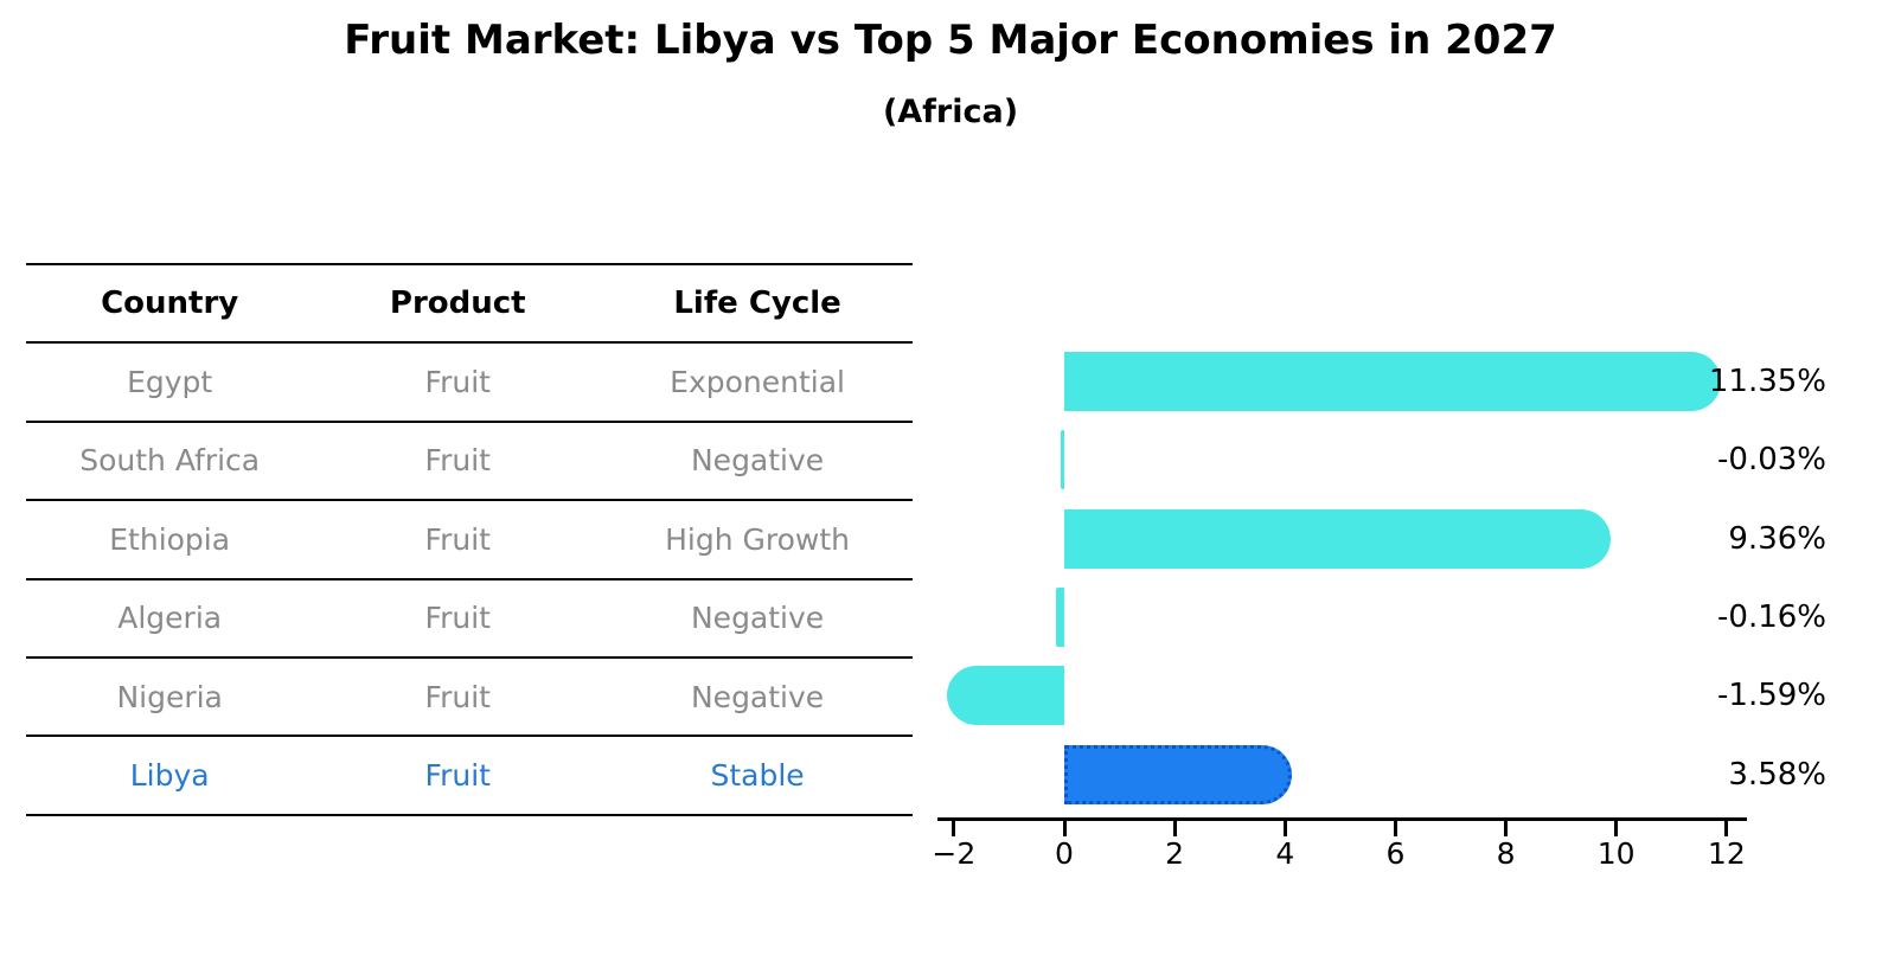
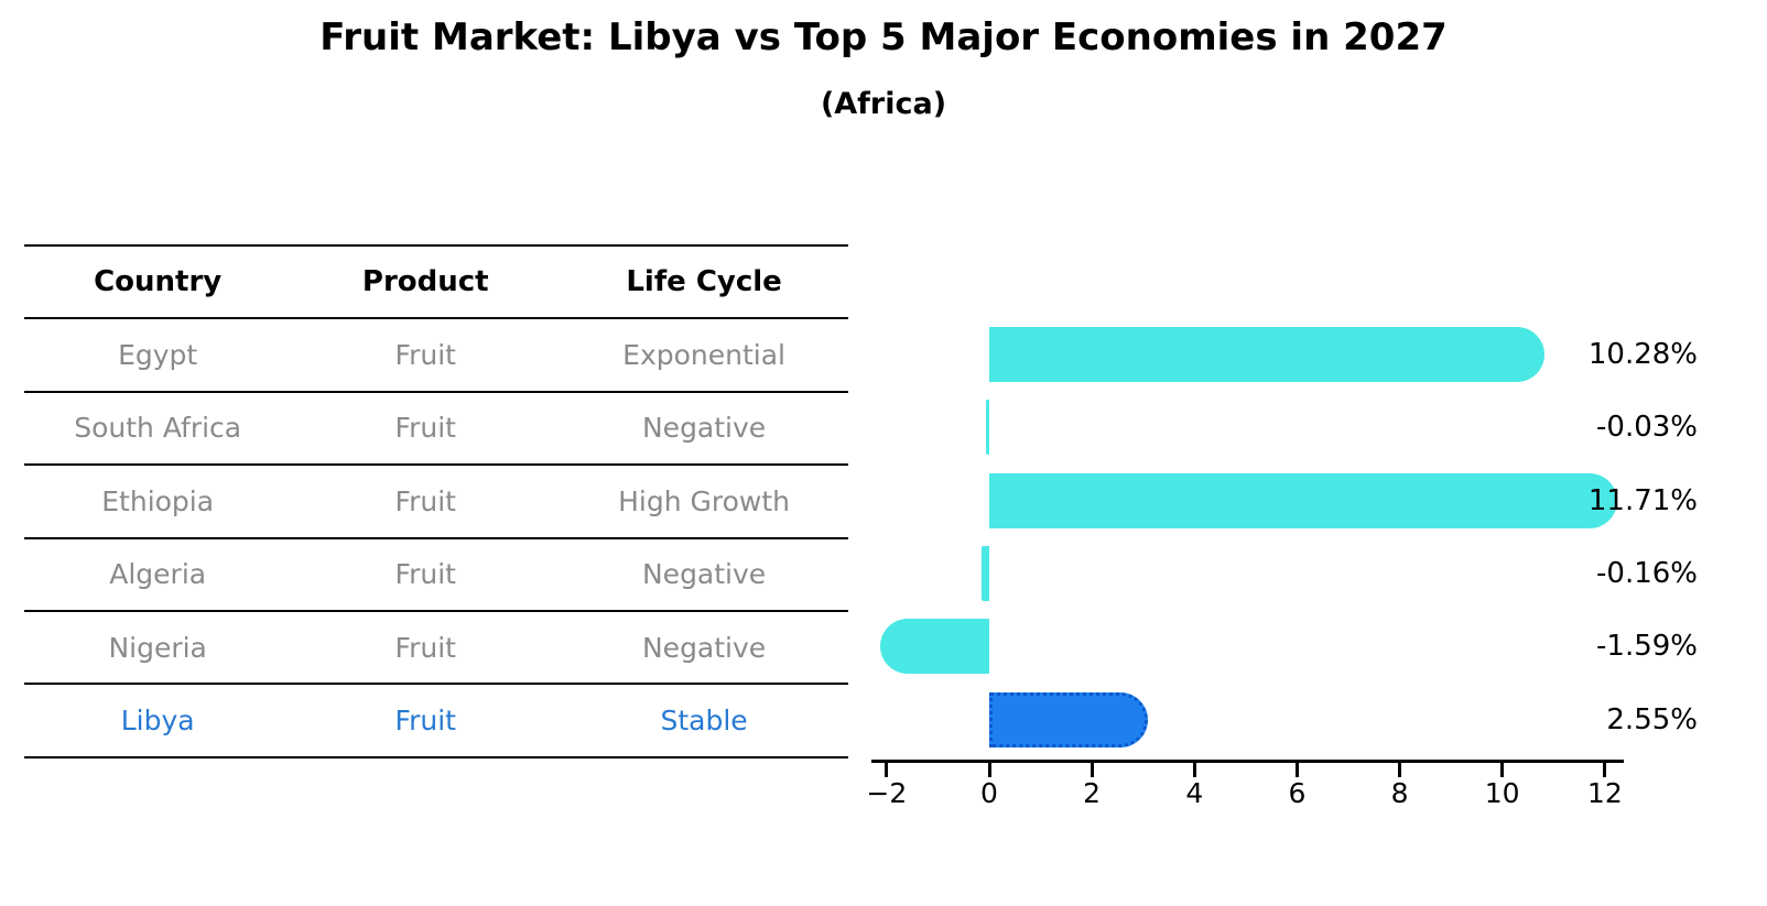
Egypt: 11.35% -> 10.28%
Ethiopia: 9.36% -> 11.71%
Libya: 3.58% -> 2.55%
